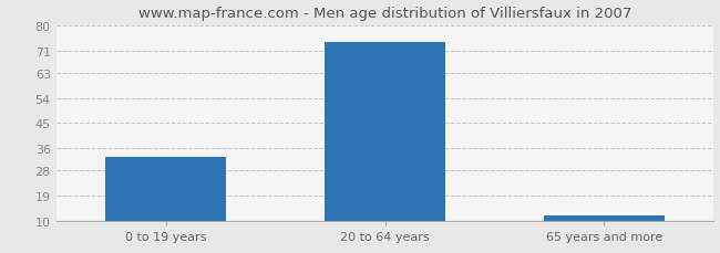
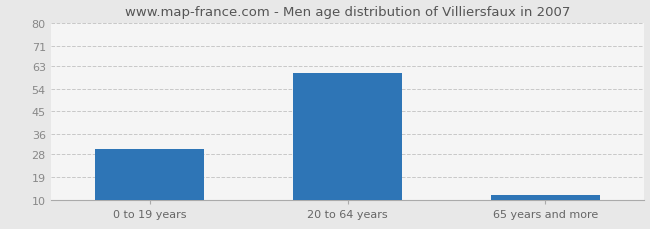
0 to 19 years: 33 -> 30
20 to 64 years: 74 -> 60
